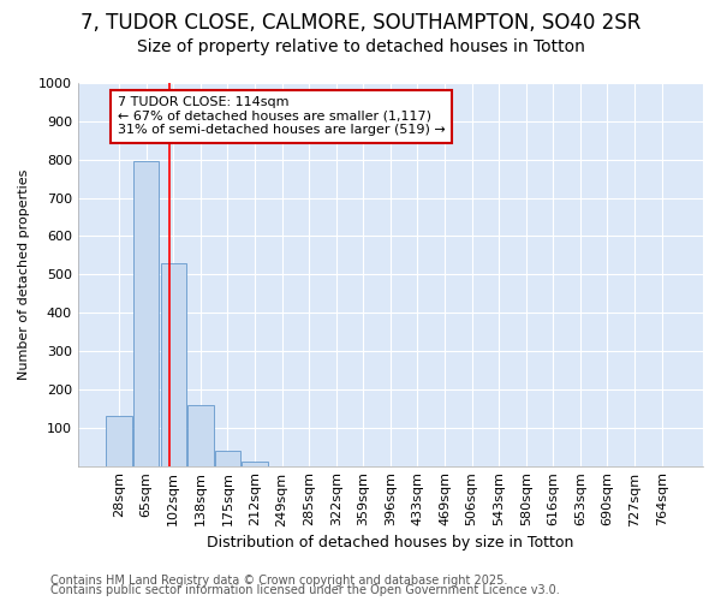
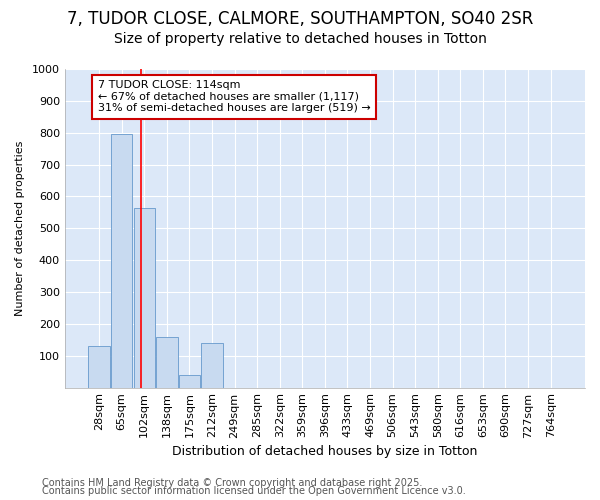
102sqm: 530 -> 565
212sqm: 10 -> 140
